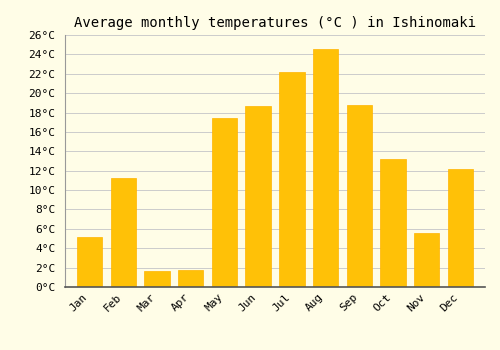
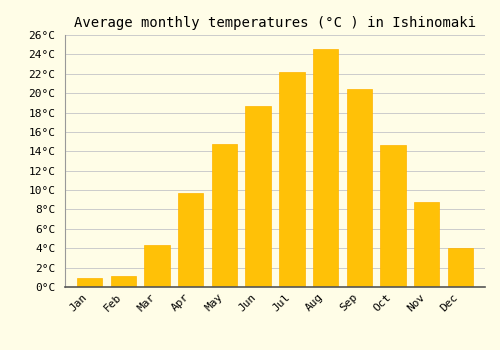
Jan: 5.2°C -> 0.9°C
Feb: 11.2°C -> 1.1°C
Mar: 1.6°C -> 4.3°C
Apr: 1.8°C -> 9.7°C
May: 17.4°C -> 14.8°C
Sep: 18.8°C -> 20.4°C
Oct: 13.2°C -> 14.6°C
Nov: 5.6°C -> 8.8°C
Dec: 12.2°C -> 4.0°C
